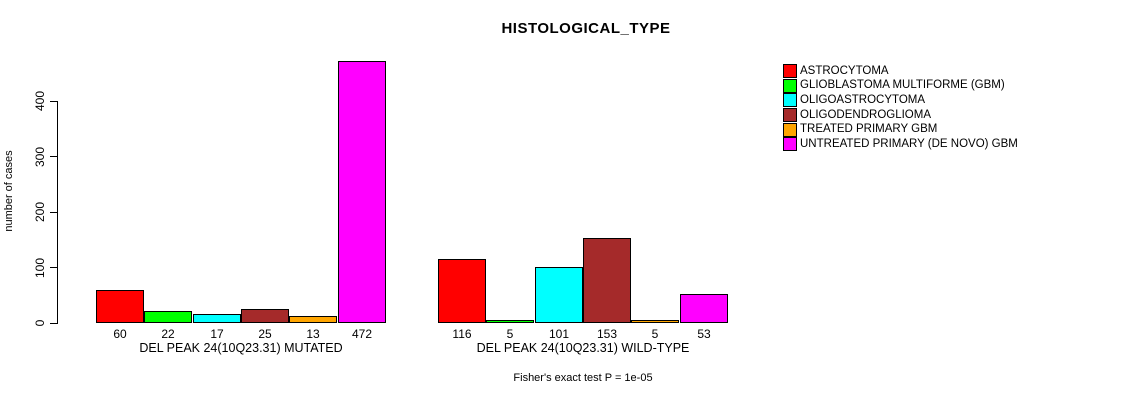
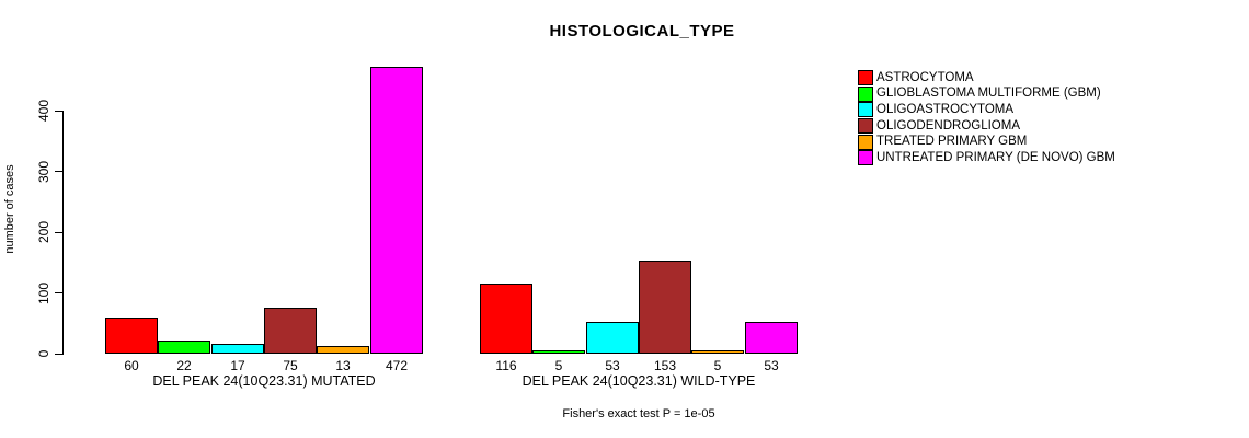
OLIGODENDROGLIOMA/DEL PEAK 24(10Q23.31) MUTATED: 25 -> 75
OLIGOASTROCYTOMA/DEL PEAK 24(10Q23.31) WILD-TYPE: 101 -> 53
